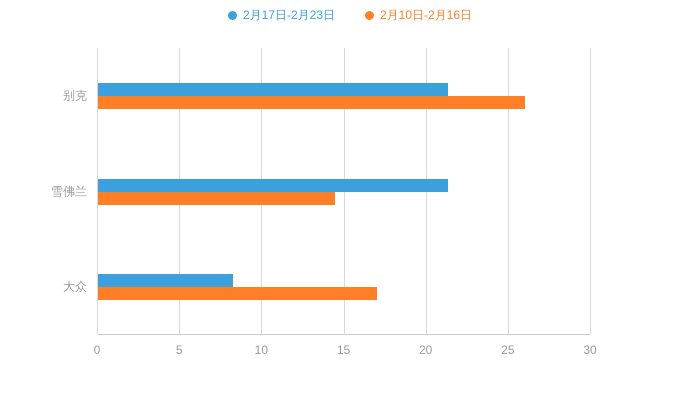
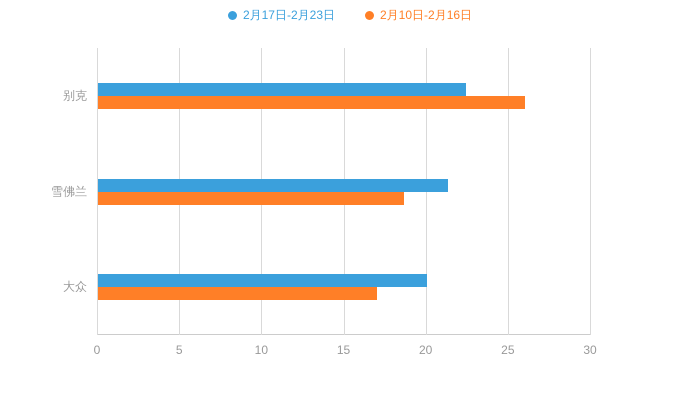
2月17日-2月23日/别克: 21.3 -> 22.4
2月10日-2月16日/雪佛兰: 14.4 -> 18.6
2月17日-2月23日/大众: 8.2 -> 20.0
